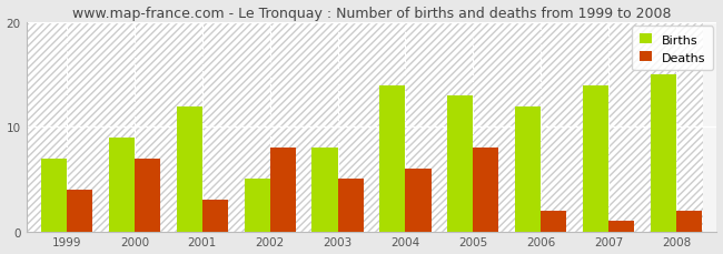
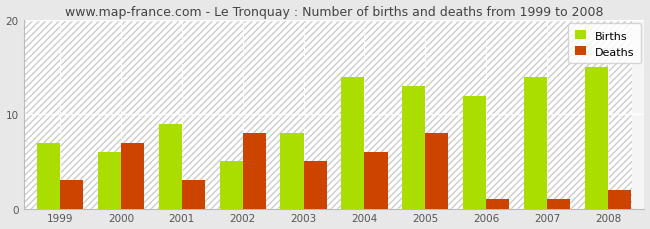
Deaths/1999: 4 -> 3
Births/2000: 9 -> 6
Births/2001: 12 -> 9
Deaths/2006: 2 -> 1
